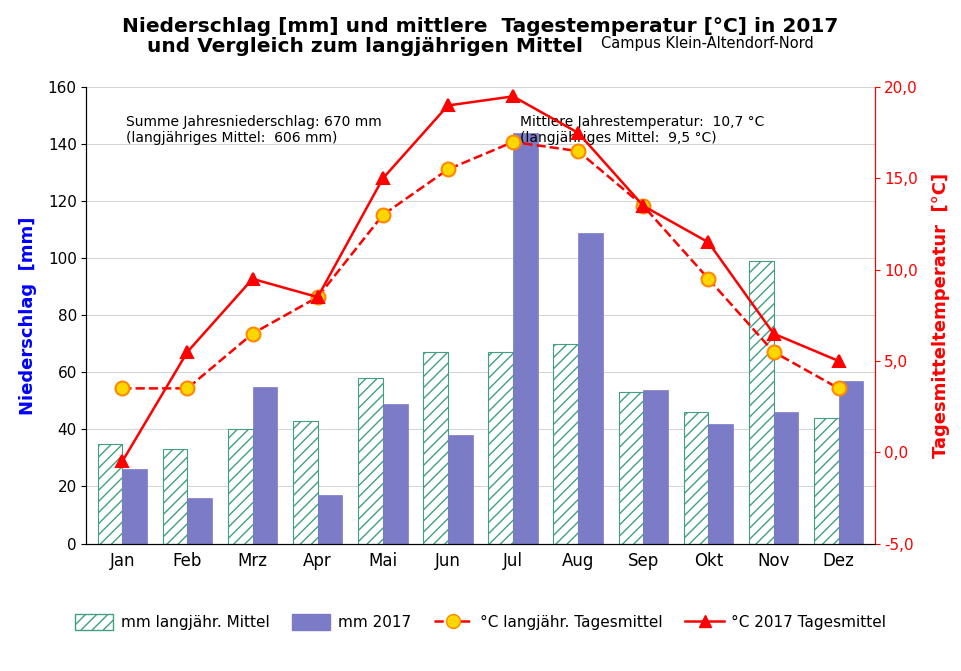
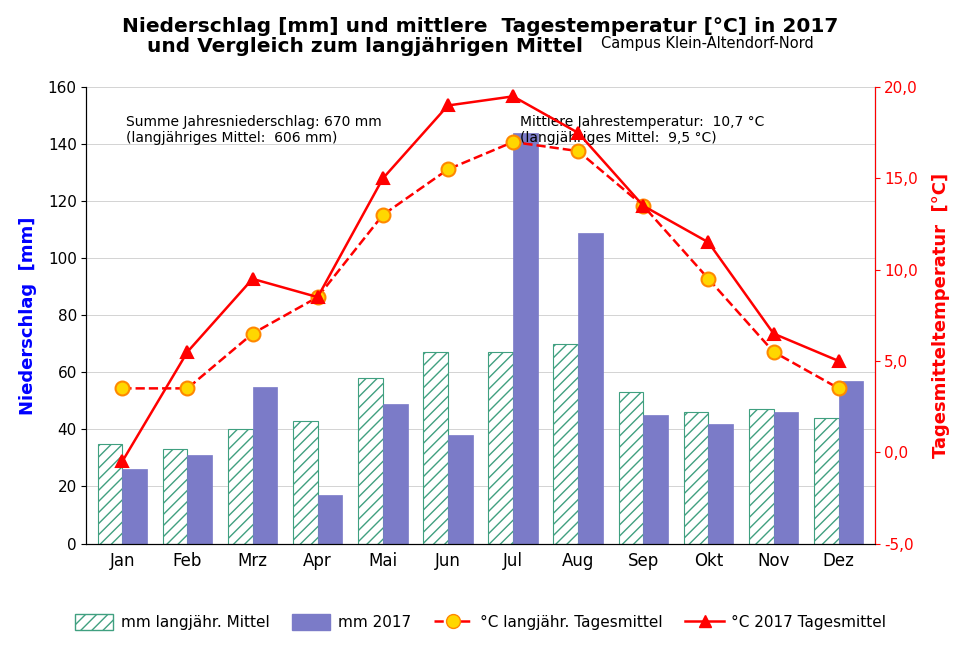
mm 2017/Feb: 16 -> 31
mm 2017/Sep: 54 -> 45
mm langjähr. Mittel/Nov: 99 -> 47
